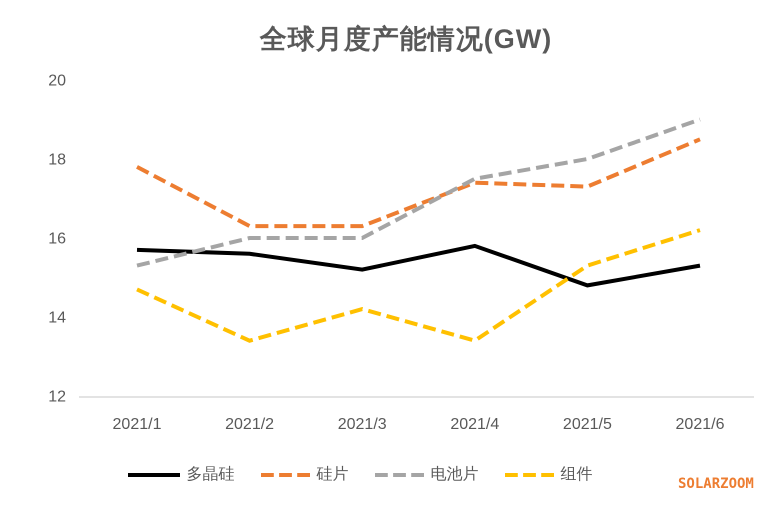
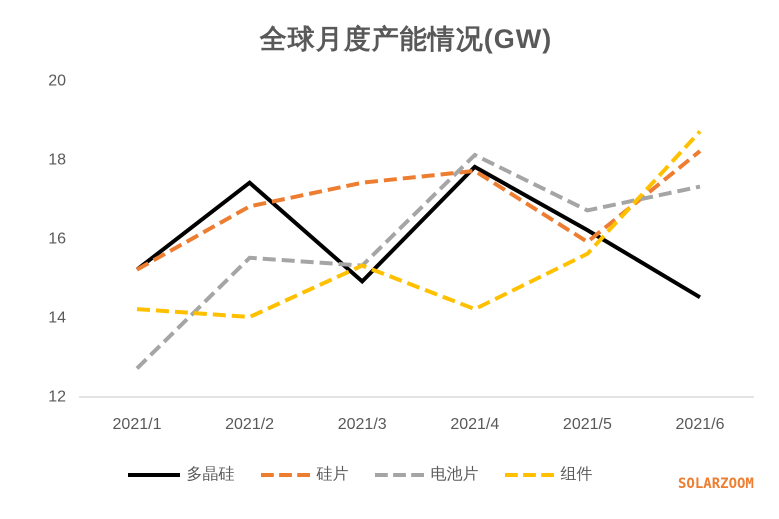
多晶硅/2021/1: 15.7 -> 15.2
硅片/2021/1: 17.8 -> 15.2
电池片/2021/1: 15.3 -> 12.7
组件/2021/1: 14.7 -> 14.2
多晶硅/2021/2: 15.6 -> 17.4
硅片/2021/2: 16.3 -> 16.8
电池片/2021/2: 16.0 -> 15.5
组件/2021/2: 13.4 -> 14.0
多晶硅/2021/3: 15.2 -> 14.9
硅片/2021/3: 16.3 -> 17.4
电池片/2021/3: 16.0 -> 15.3
组件/2021/3: 14.2 -> 15.3
多晶硅/2021/4: 15.8 -> 17.8
硅片/2021/4: 17.4 -> 17.7
电池片/2021/4: 17.5 -> 18.1
组件/2021/4: 13.4 -> 14.2
多晶硅/2021/5: 14.8 -> 16.2
硅片/2021/5: 17.3 -> 15.9
电池片/2021/5: 18.0 -> 16.7
组件/2021/5: 15.3 -> 15.6
多晶硅/2021/6: 15.3 -> 14.5
硅片/2021/6: 18.5 -> 18.2
电池片/2021/6: 19.0 -> 17.3
组件/2021/6: 16.2 -> 18.7
